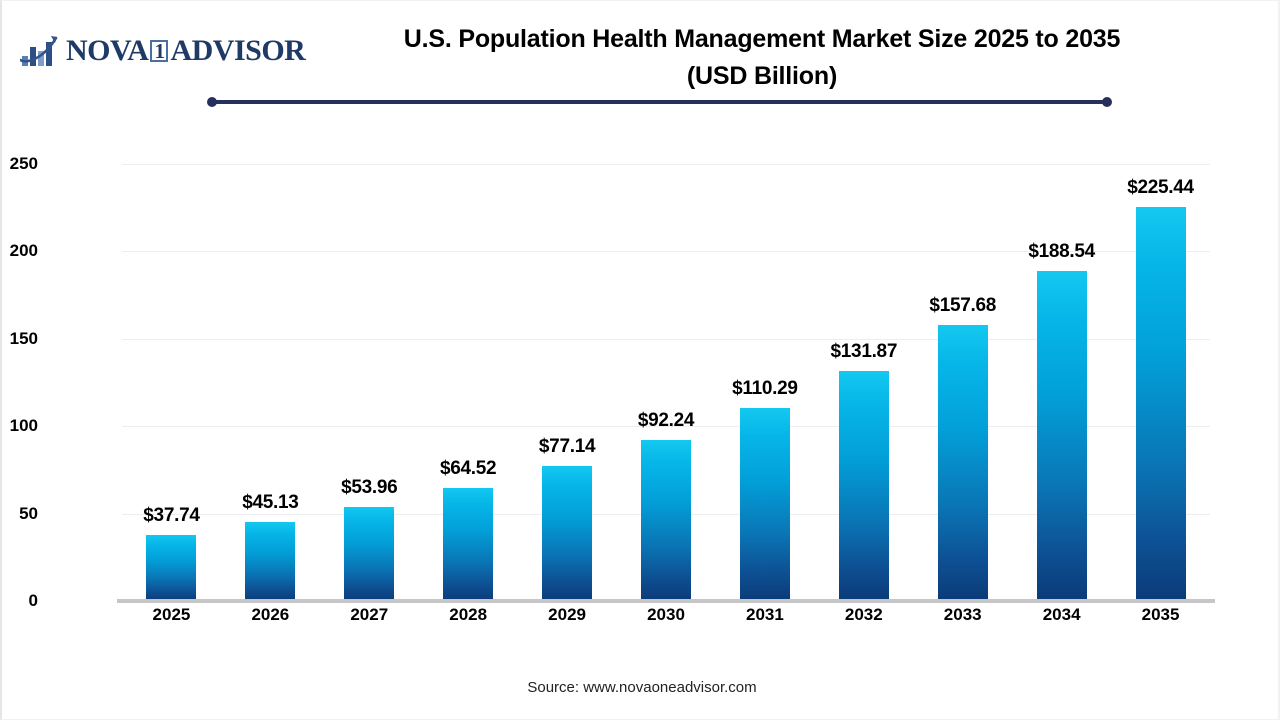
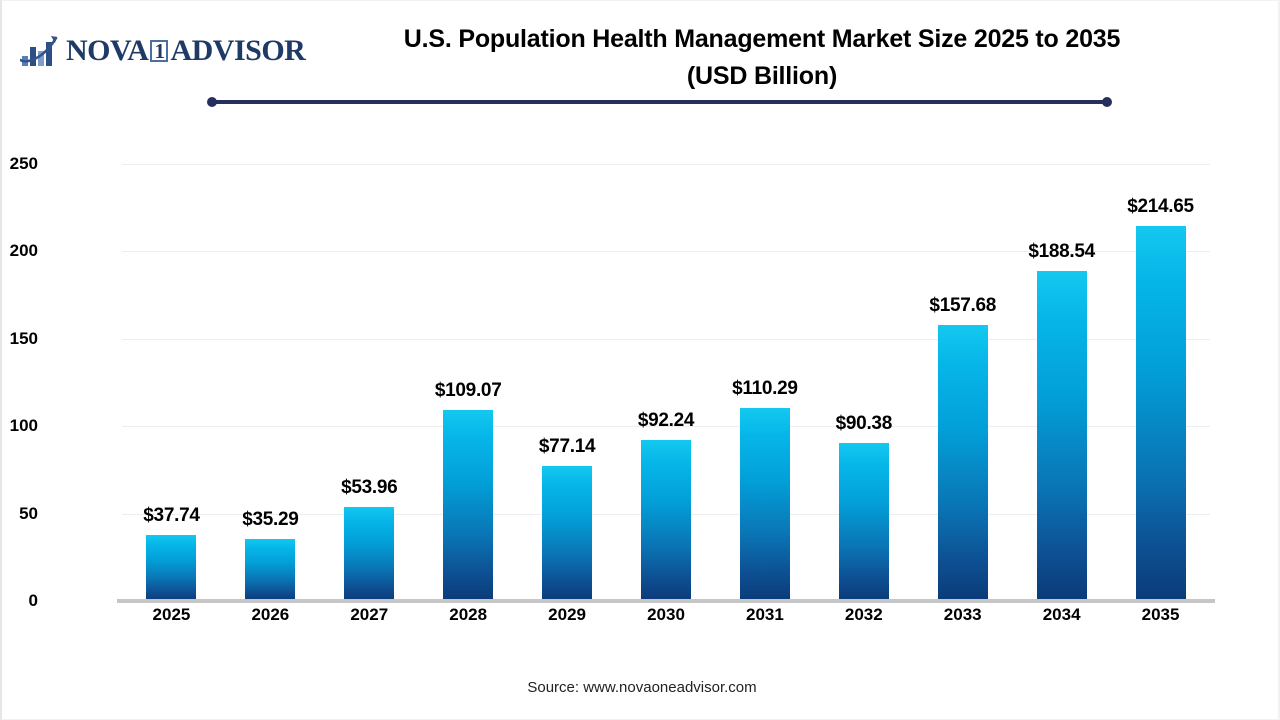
2026: $45.13 -> $35.29
2028: $64.52 -> $109.07
2032: $131.87 -> $90.38
2035: $225.44 -> $214.65
